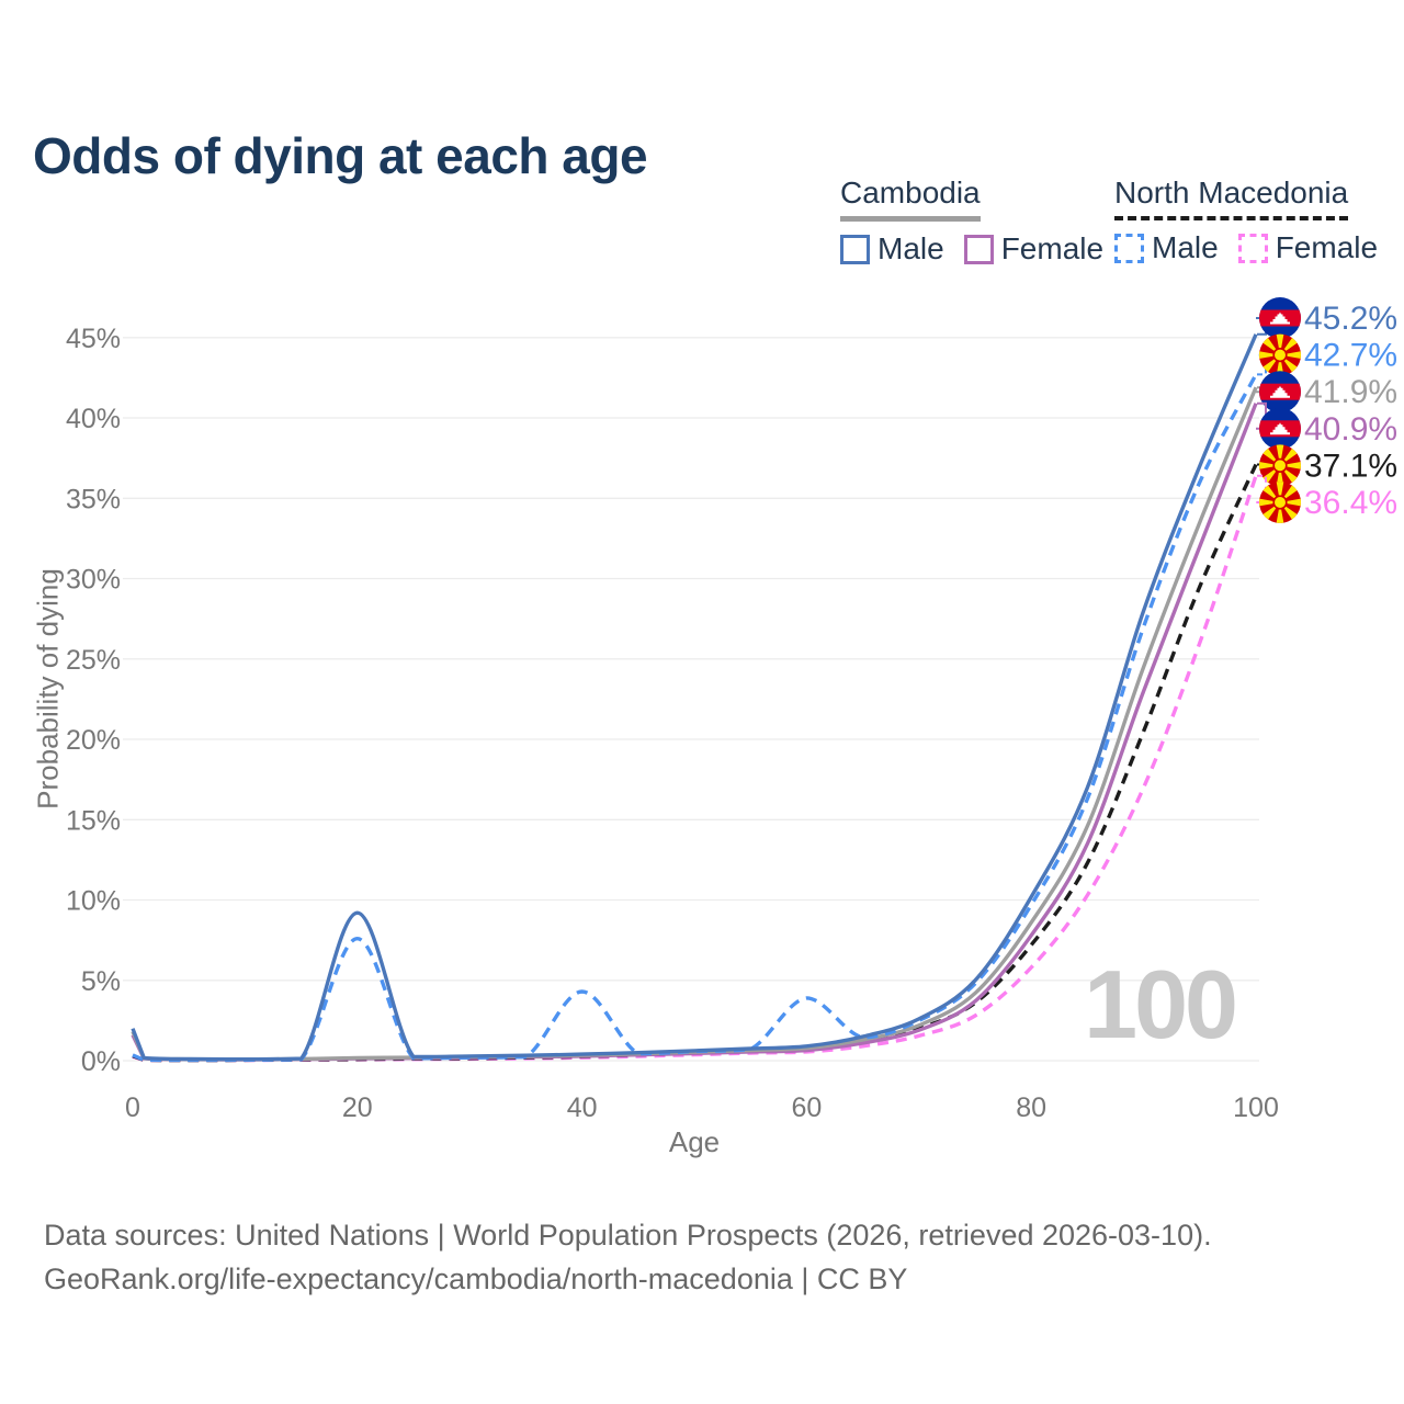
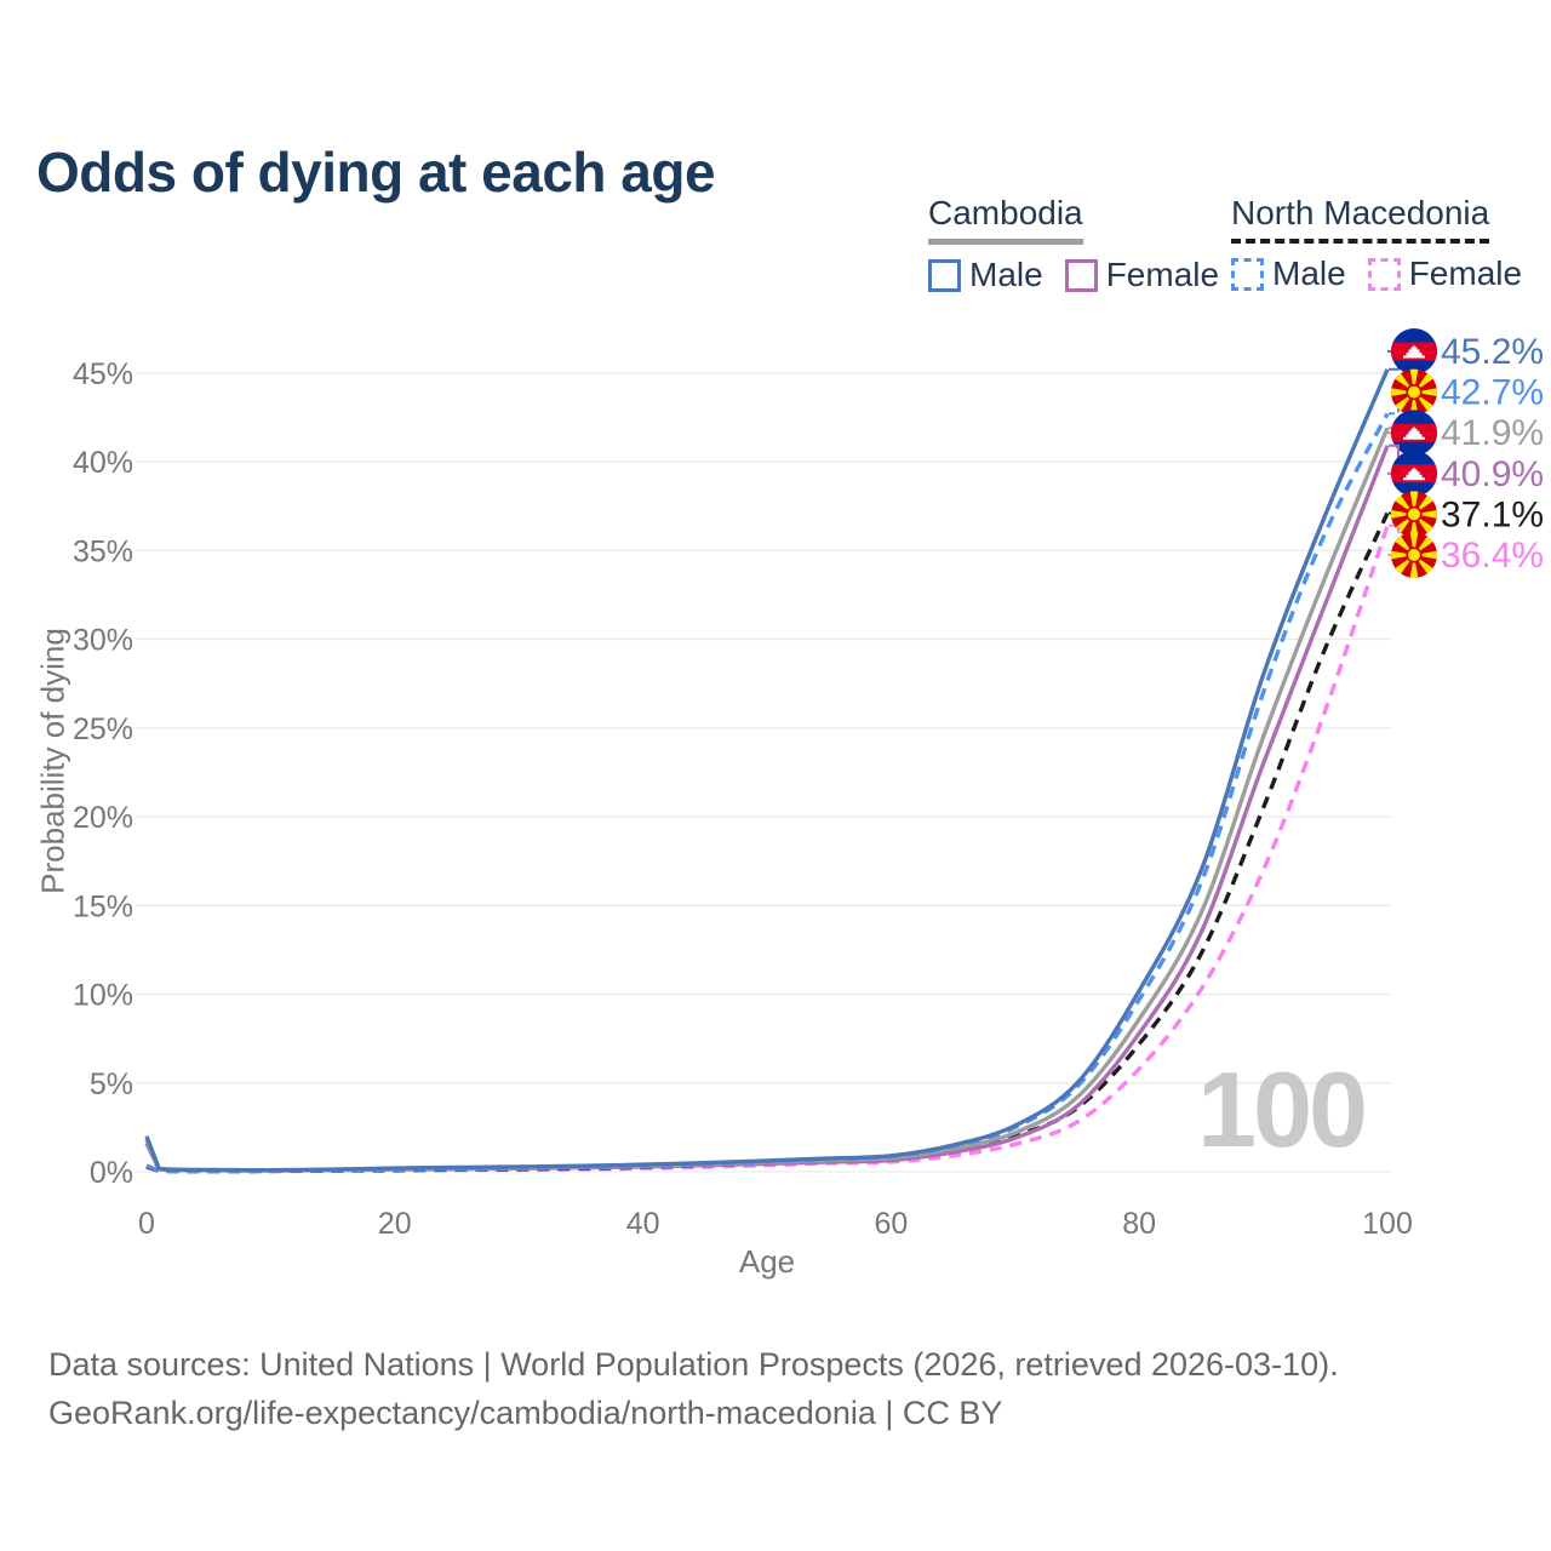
Cambodia Male/20: 9.2% -> 0.2%
North Macedonia Male/20: 7.6% -> 0.1%
North Macedonia Male/40: 4.3% -> 0.3%
North Macedonia Male/60: 3.9% -> 0.8%
